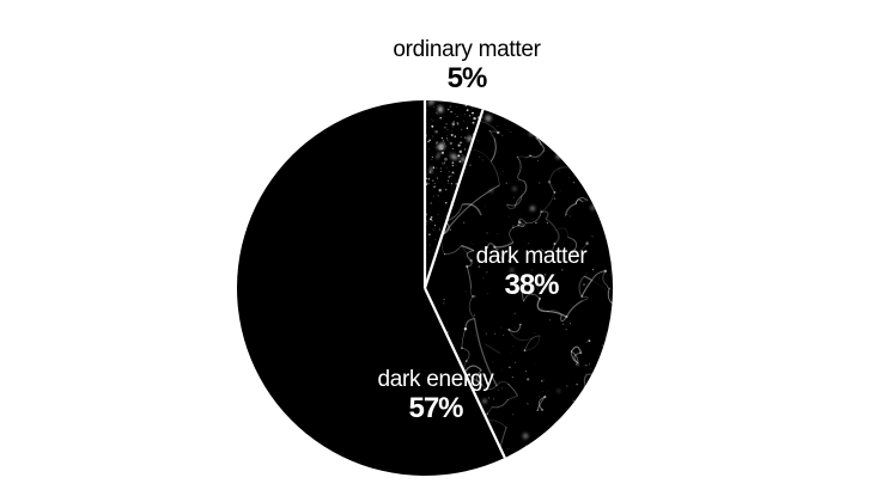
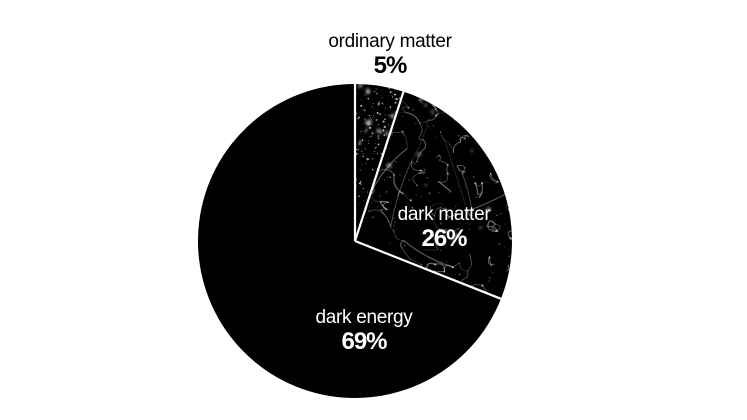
dark matter: 38% -> 26%
dark energy: 57% -> 69%
